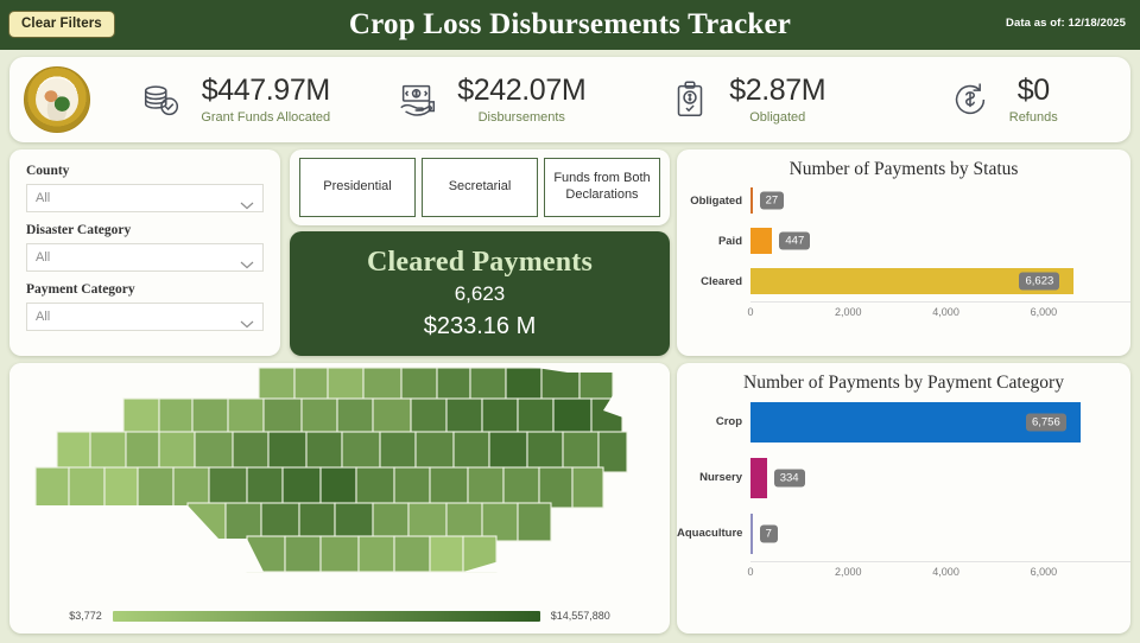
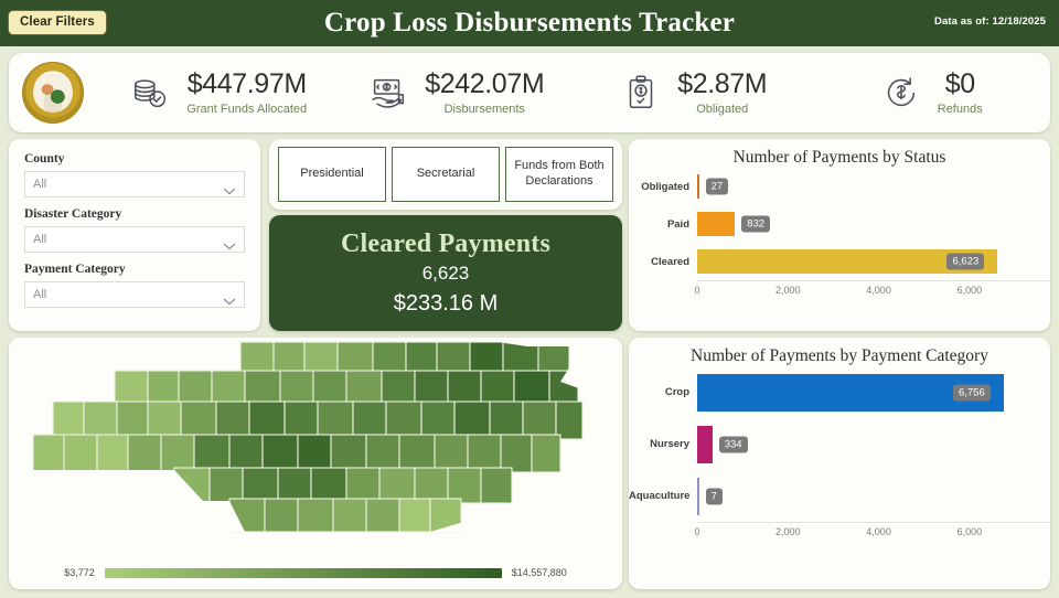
Number of Payments by Status/Paid: 447 -> 832
